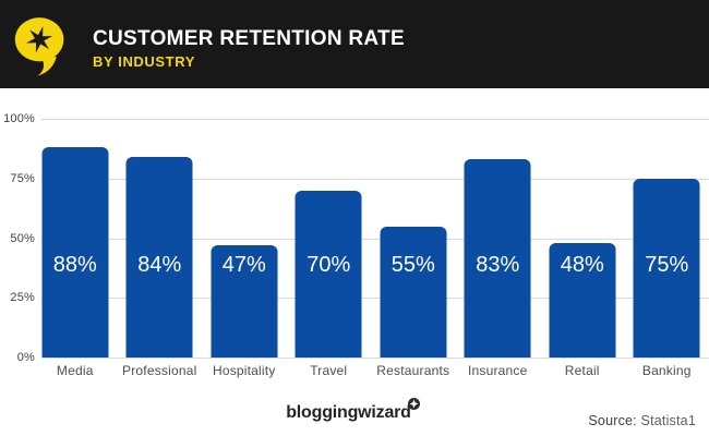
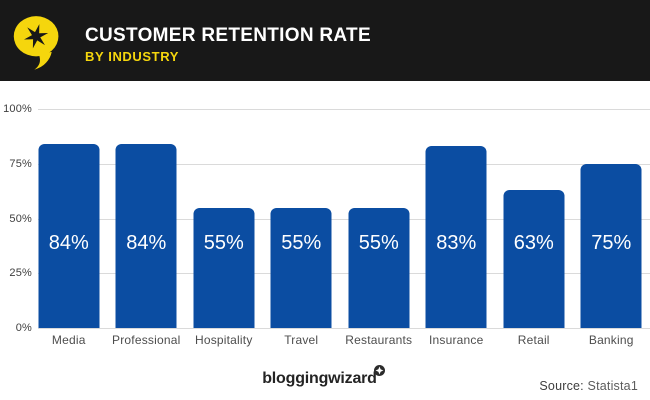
Media: 88% -> 84%
Hospitality: 47% -> 55%
Travel: 70% -> 55%
Retail: 48% -> 63%
